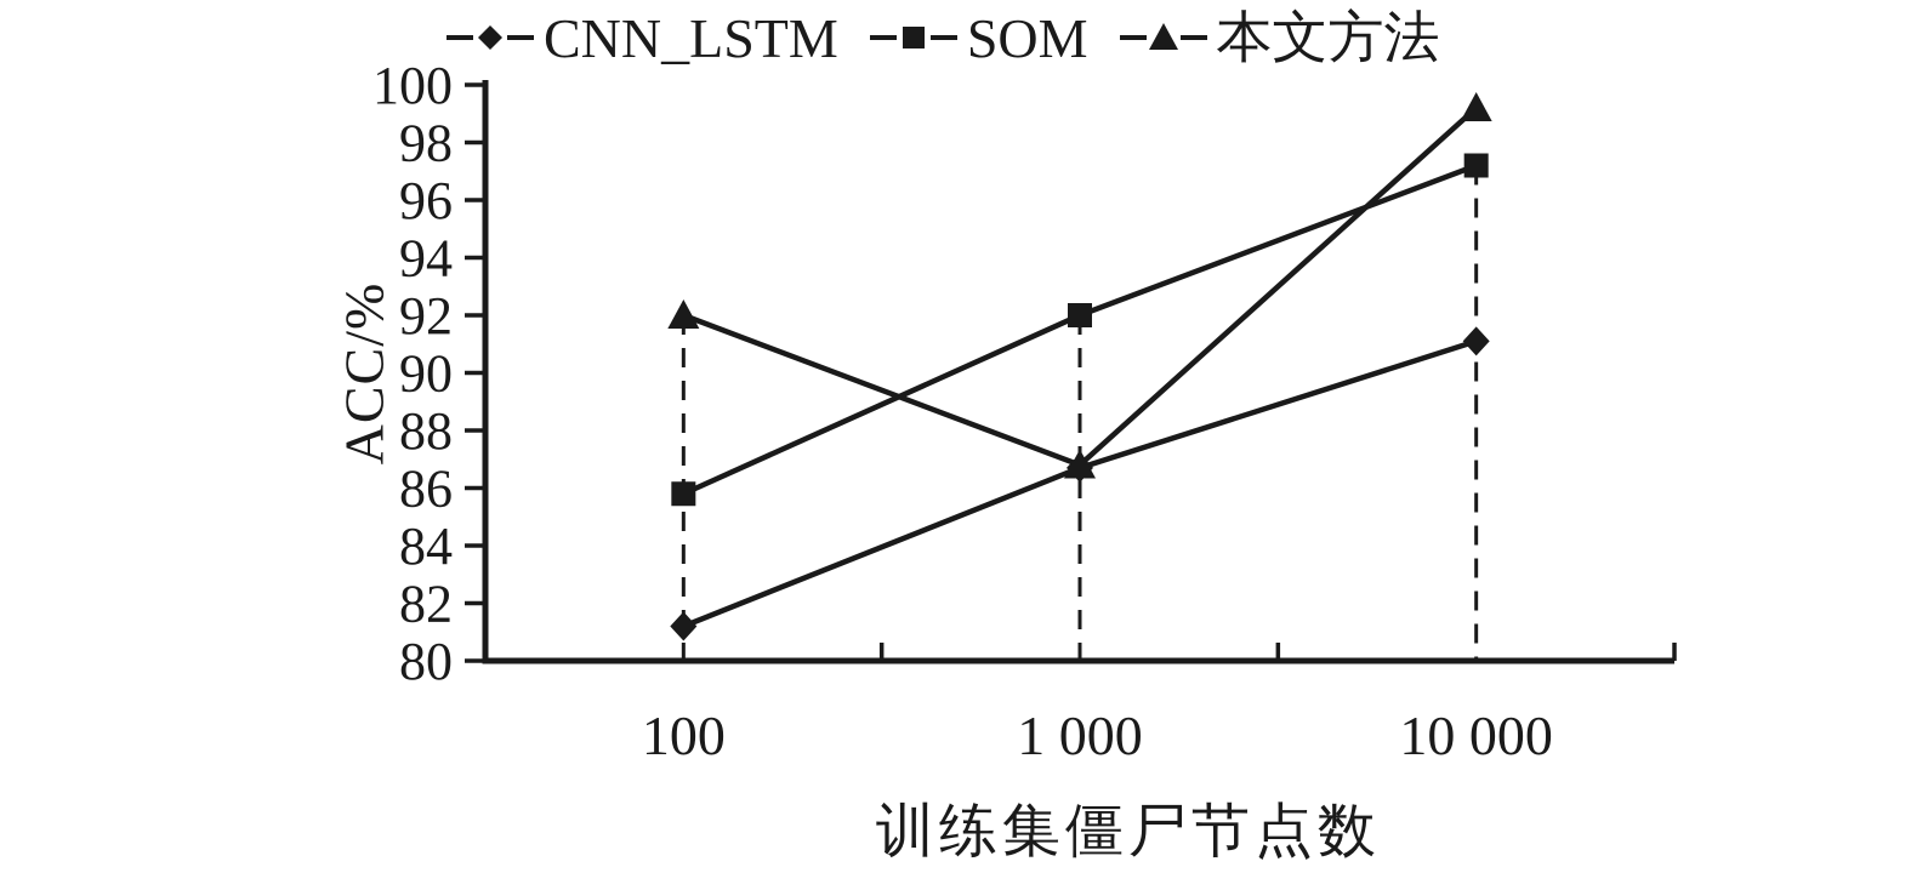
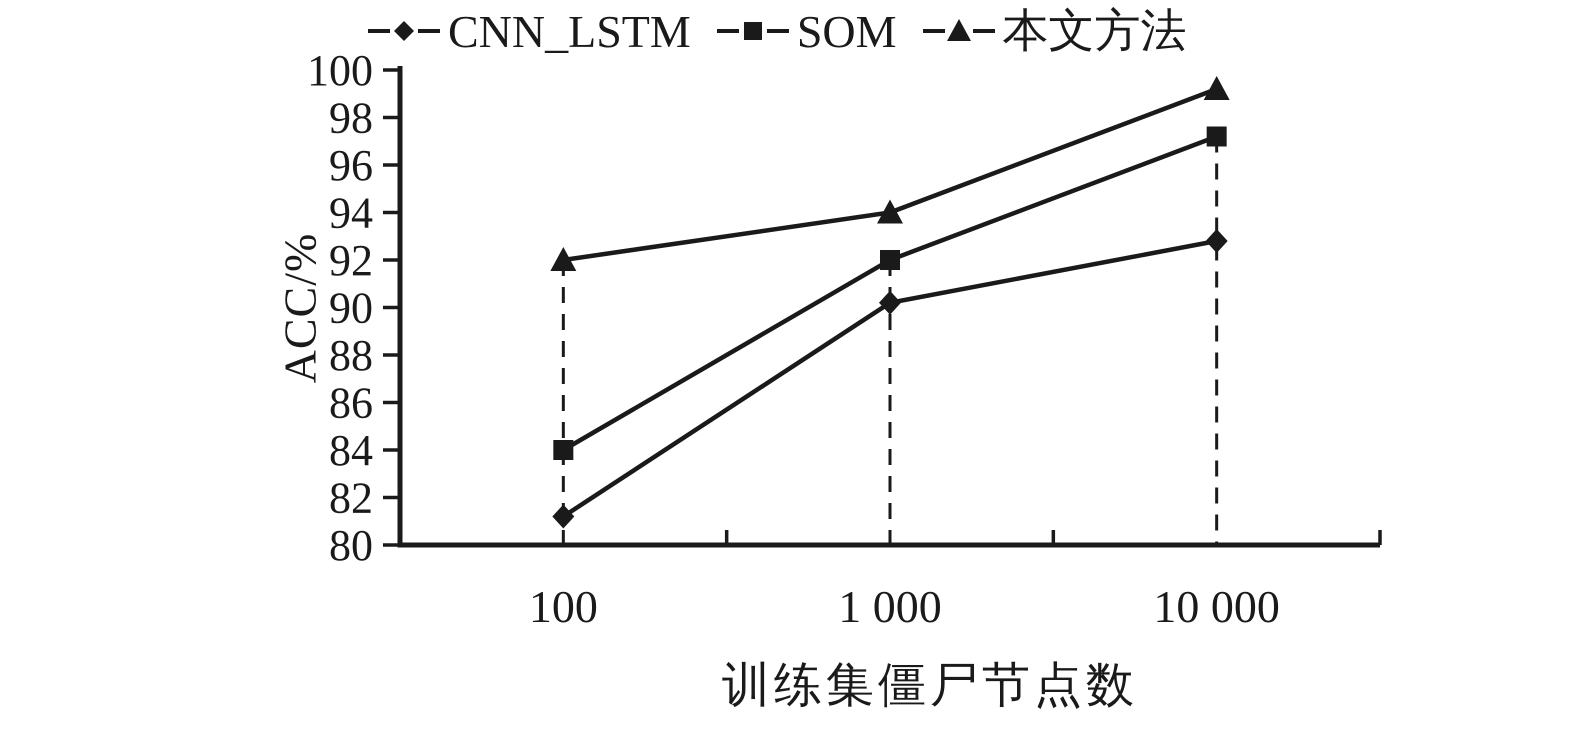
SOM/100: 85.8 -> 84.0
CNN_LSTM/1 000: 86.7 -> 90.2
本文方法/1 000: 86.8 -> 94.0
CNN_LSTM/10 000: 91.1 -> 92.8
